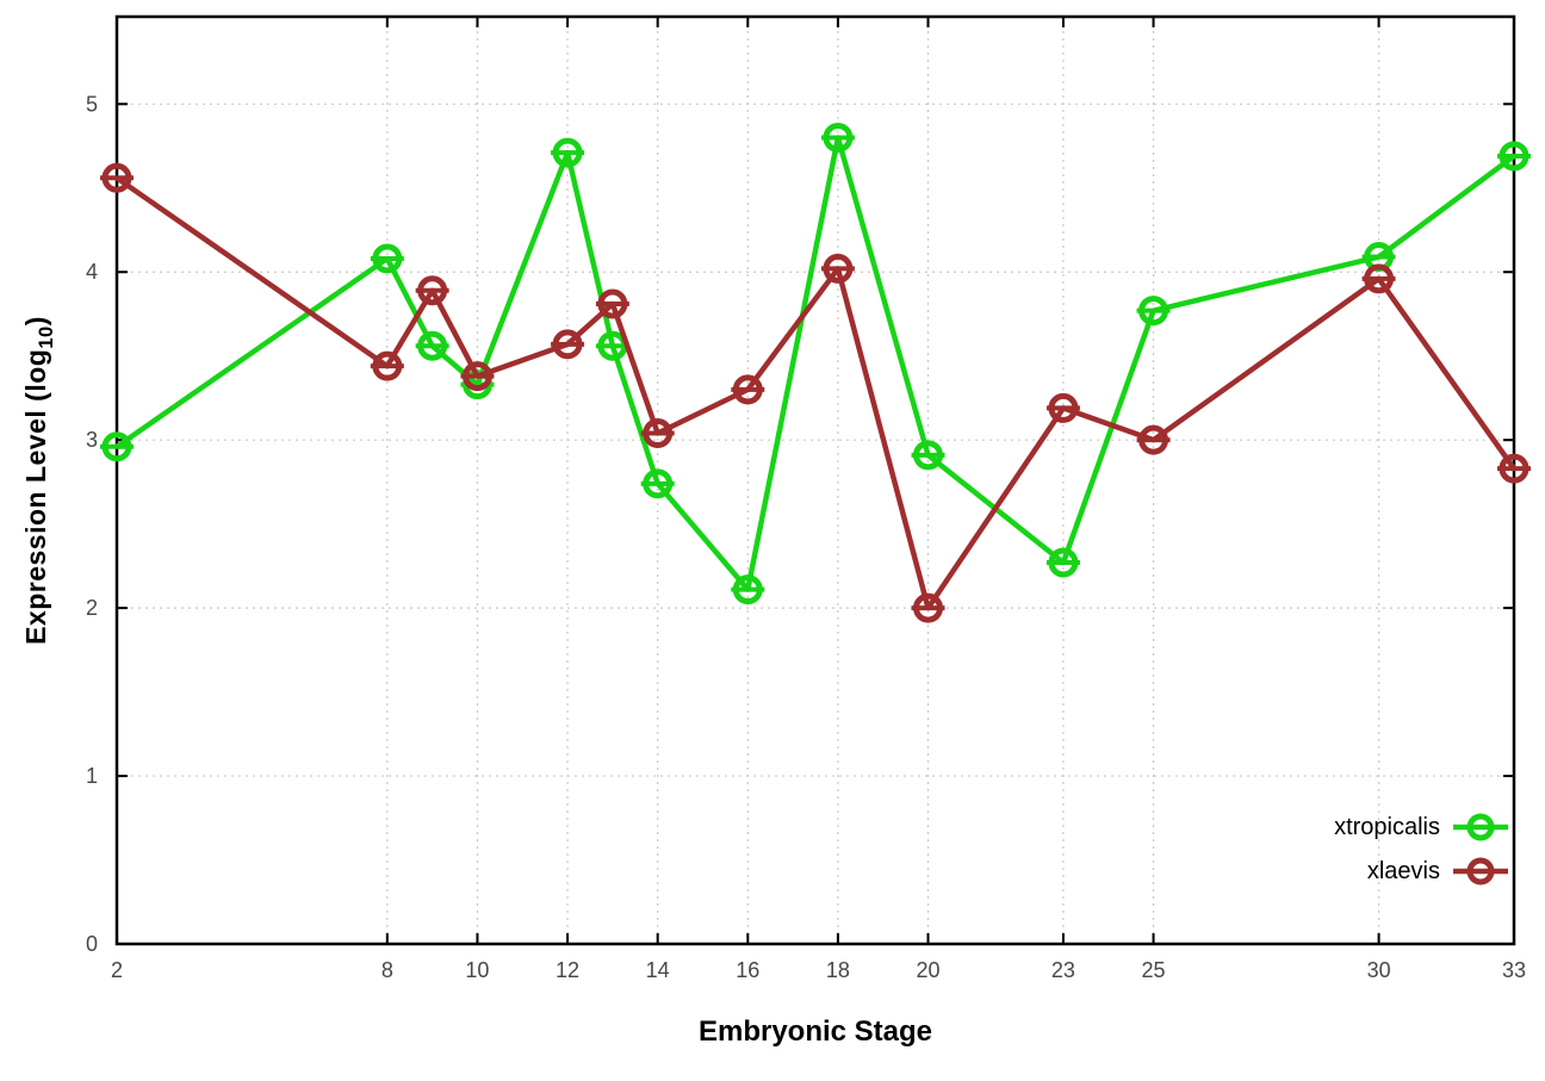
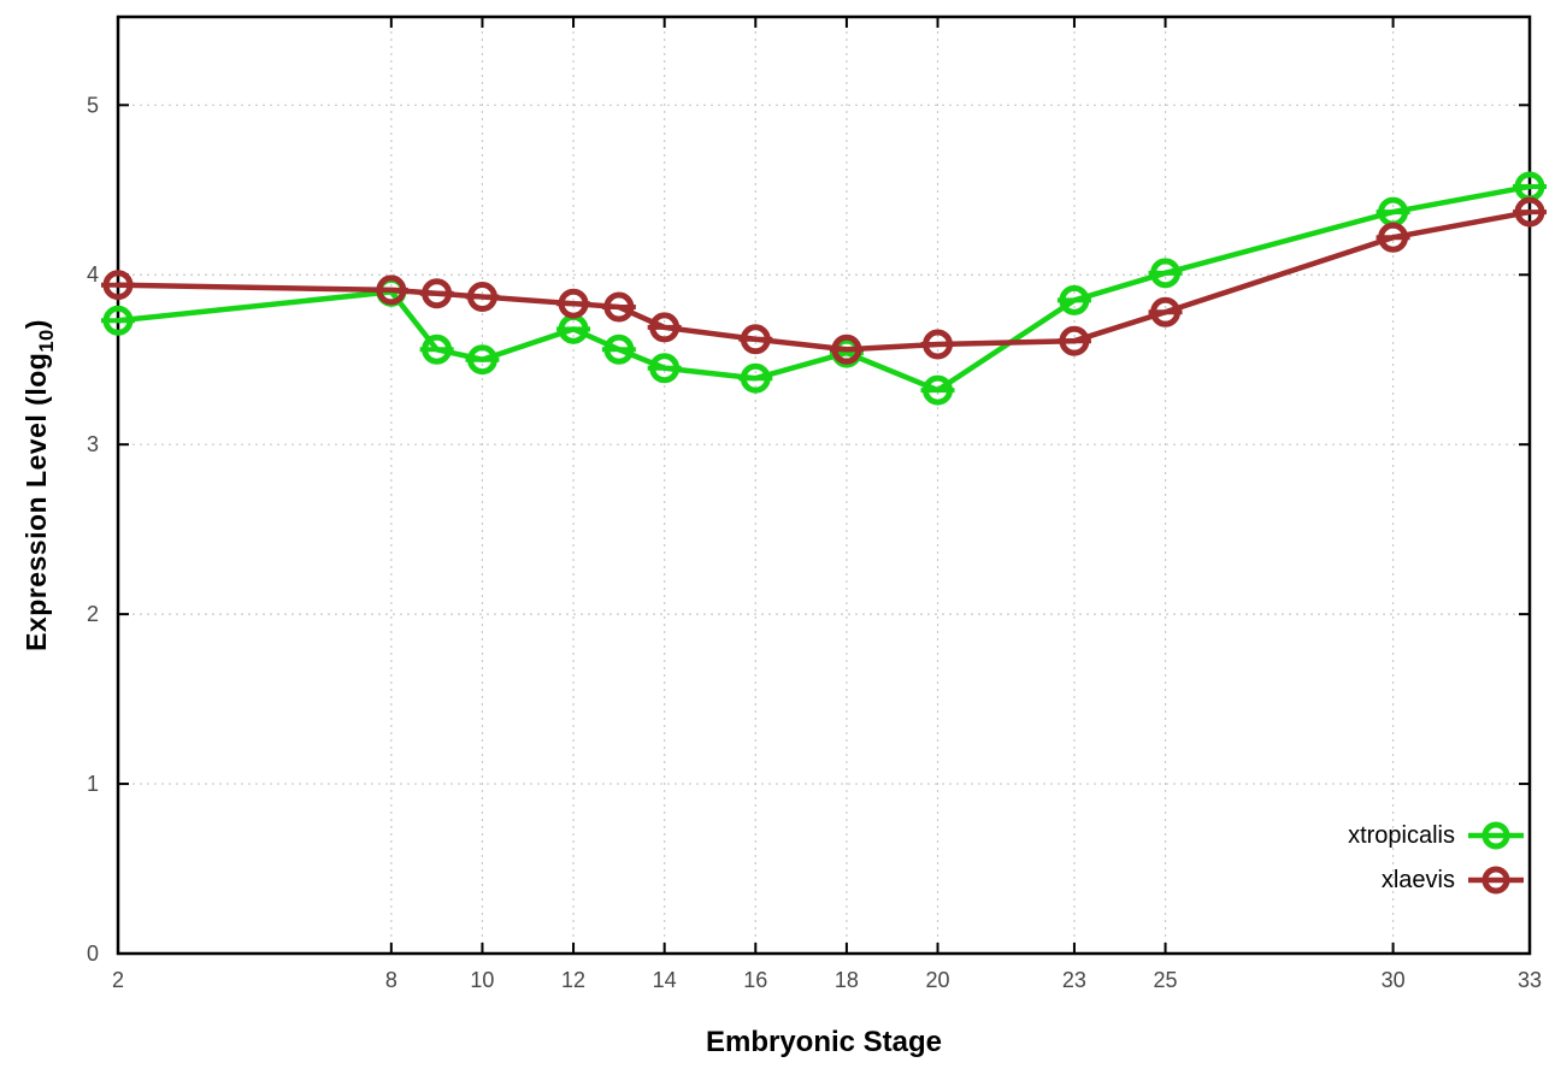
xtropicalis/2: 2.96 -> 3.73
xlaevis/2: 4.56 -> 3.94
xtropicalis/8: 4.08 -> 3.90
xlaevis/8: 3.44 -> 3.91
xtropicalis/10: 3.33 -> 3.50
xlaevis/10: 3.38 -> 3.87
xtropicalis/12: 4.71 -> 3.68
xlaevis/12: 3.57 -> 3.83
xtropicalis/14: 2.74 -> 3.45
xlaevis/14: 3.04 -> 3.69
xtropicalis/16: 2.11 -> 3.39
xlaevis/16: 3.30 -> 3.62
xtropicalis/18: 4.80 -> 3.54
xlaevis/18: 4.02 -> 3.56
xtropicalis/20: 2.91 -> 3.32
xlaevis/20: 2.00 -> 3.59
xtropicalis/23: 2.27 -> 3.85
xlaevis/23: 3.19 -> 3.61
xtropicalis/25: 3.77 -> 4.01
xlaevis/25: 3.00 -> 3.78
xtropicalis/30: 4.09 -> 4.37
xlaevis/30: 3.96 -> 4.22
xtropicalis/33: 4.69 -> 4.52
xlaevis/33: 2.83 -> 4.37
